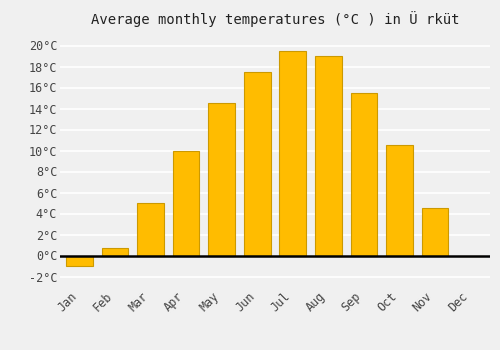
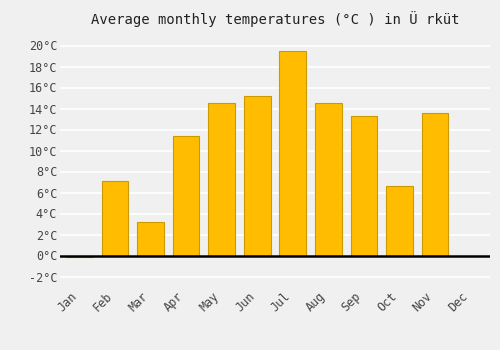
Jan: -1.0°C -> -0.1°C
Feb: 0.7°C -> 7.1°C
Mar: 5.0°C -> 3.2°C
Apr: 10.0°C -> 11.4°C
Jun: 17.5°C -> 15.2°C
Aug: 19.0°C -> 14.5°C
Sep: 15.5°C -> 13.3°C
Oct: 10.5°C -> 6.6°C
Nov: 4.5°C -> 13.6°C
